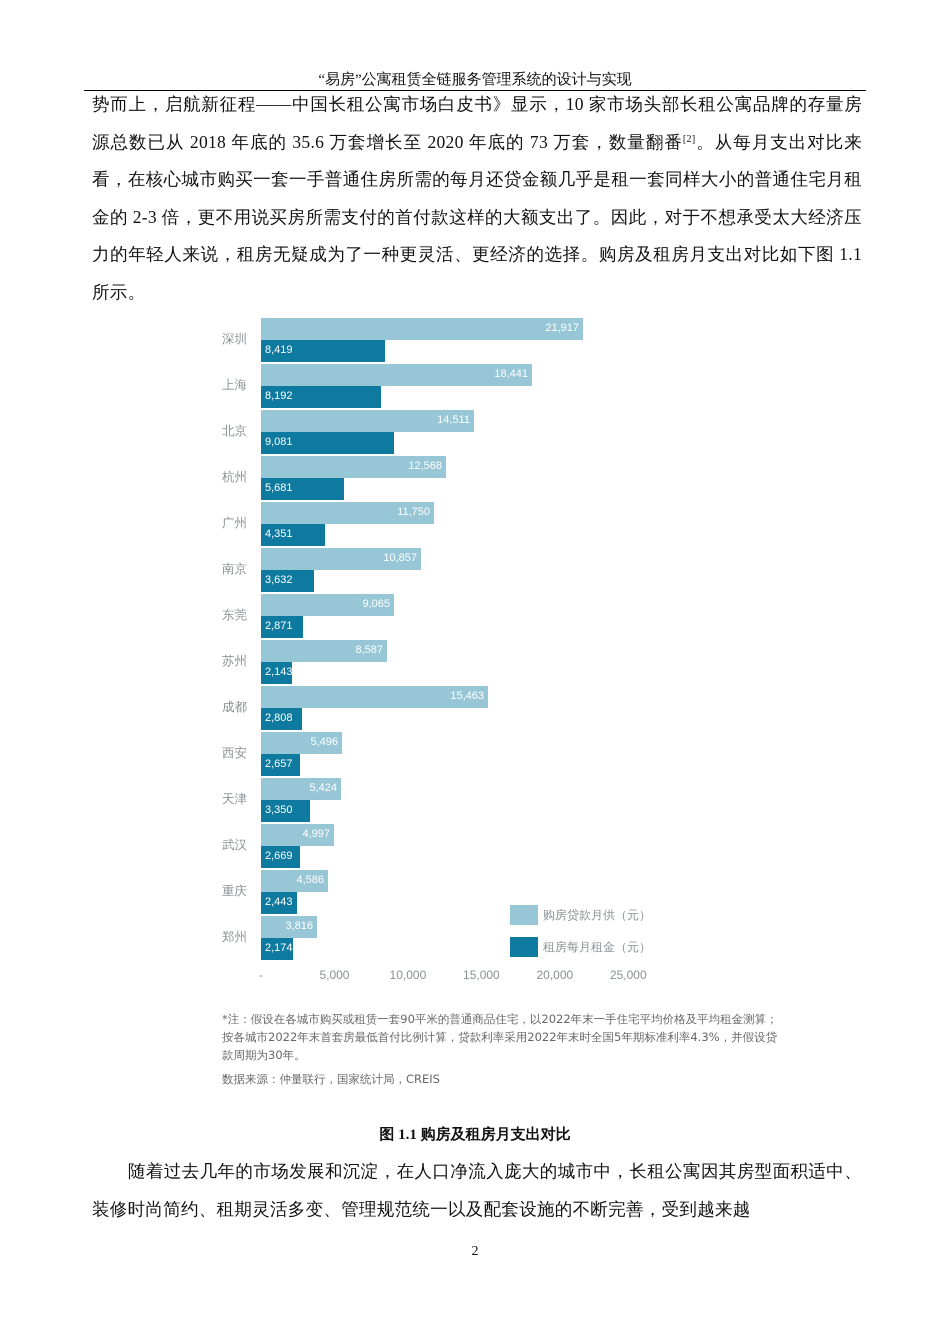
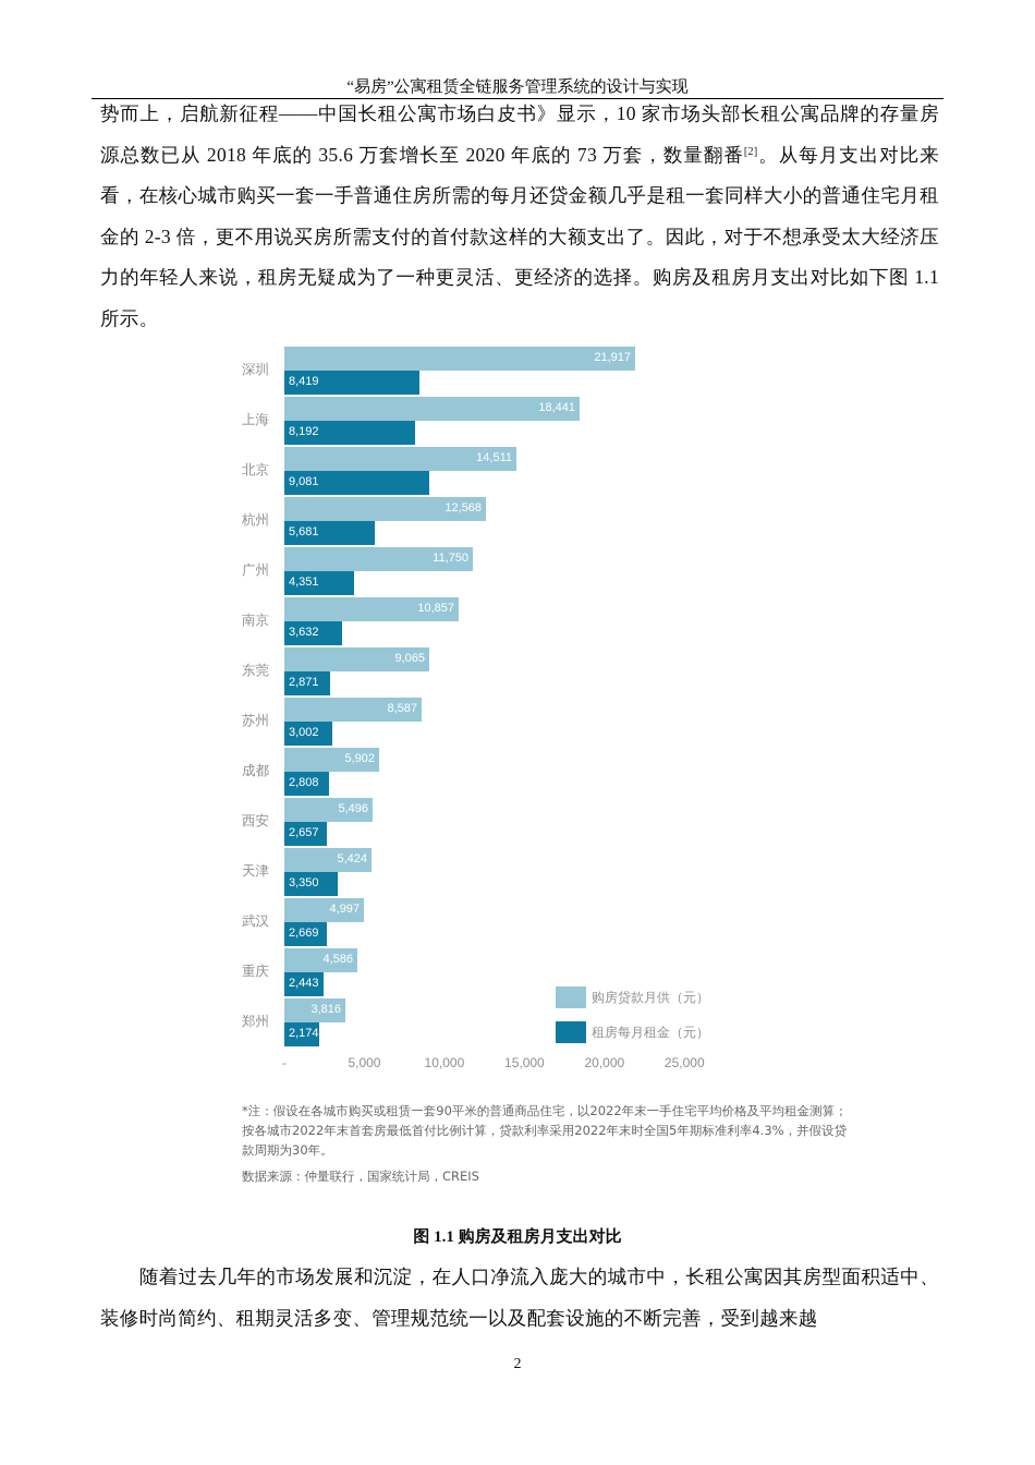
租房每月租金（元）/苏州: 2,143 -> 3,002
购房贷款月供（元）/成都: 15,463 -> 5,902
